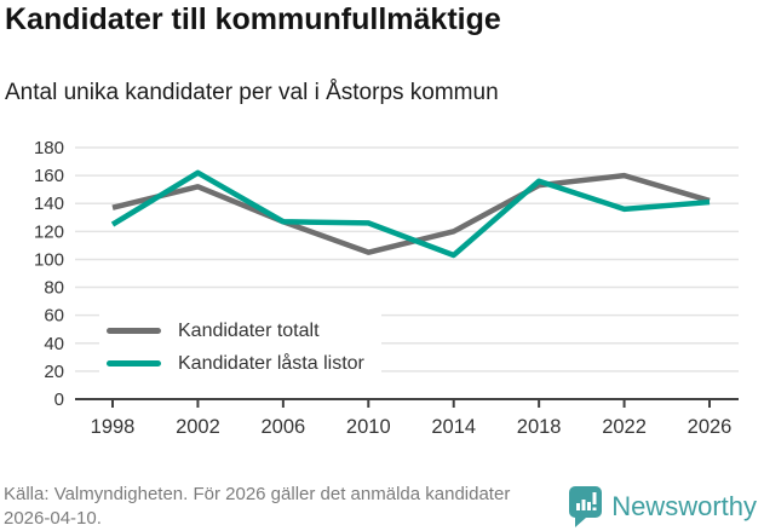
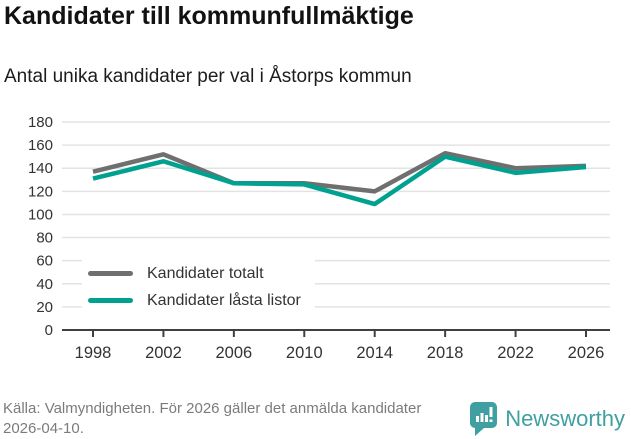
Kandidater låsta listor/1998: 125 -> 131
Kandidater låsta listor/2002: 162 -> 146
Kandidater totalt/2010: 105 -> 127
Kandidater låsta listor/2014: 103 -> 109
Kandidater låsta listor/2018: 156 -> 150
Kandidater totalt/2022: 160 -> 140
